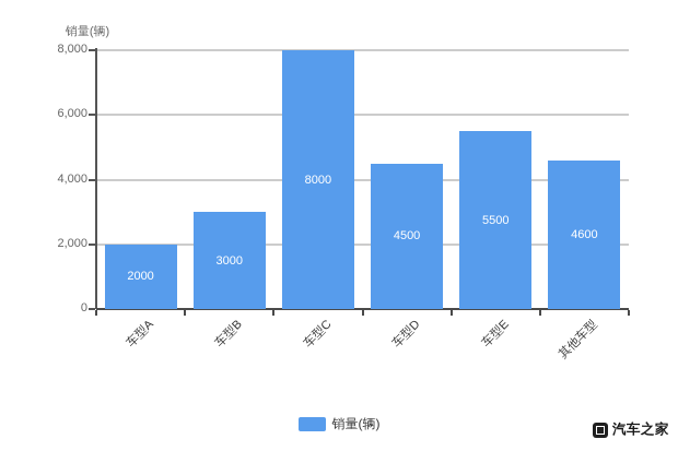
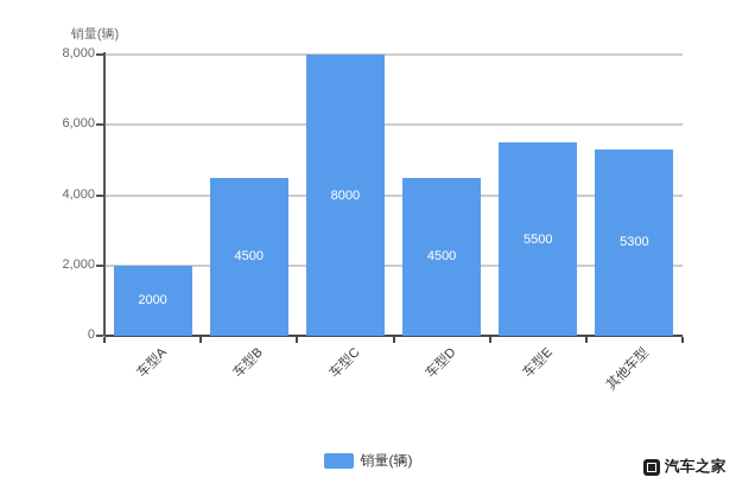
车型B: 3000 -> 4500
其他车型: 4600 -> 5300
